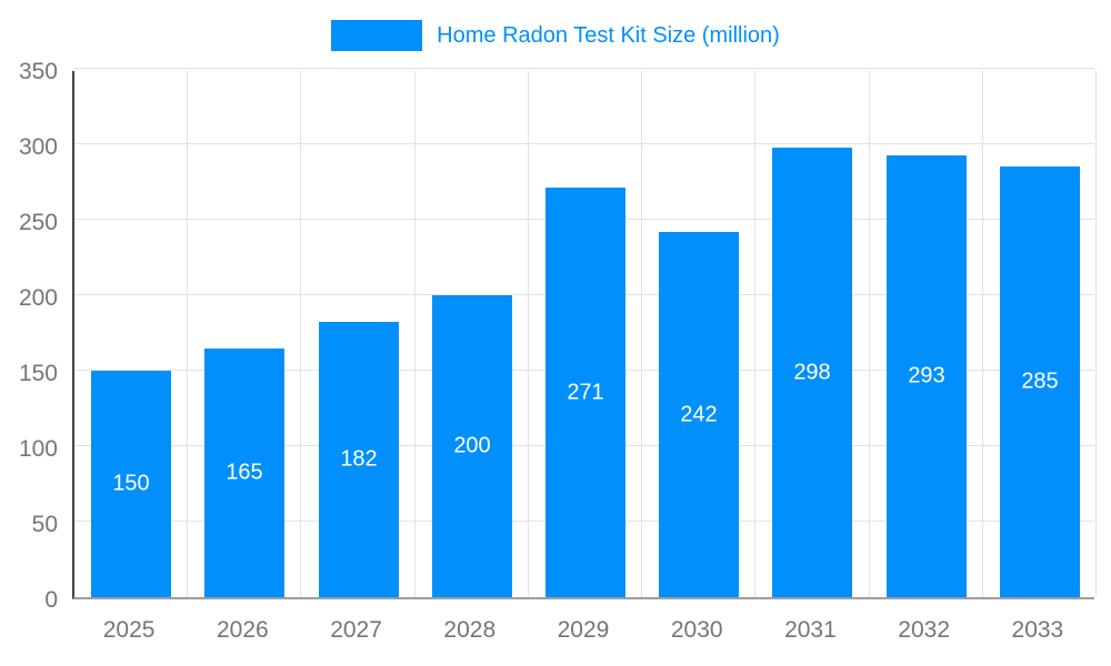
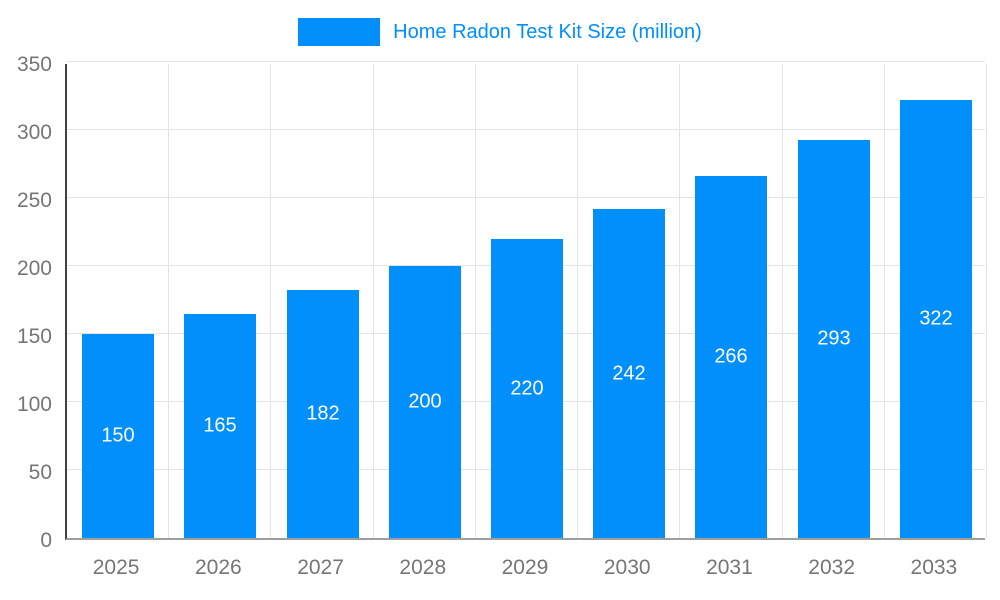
2029: 271 -> 220
2031: 298 -> 266
2033: 285 -> 322
